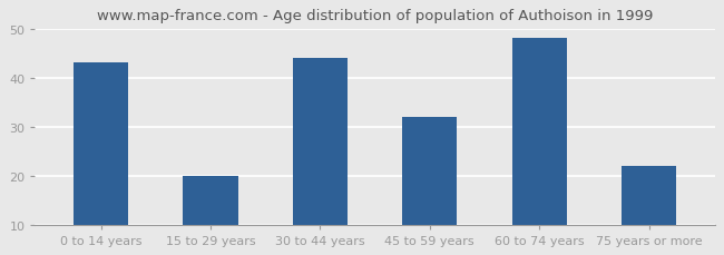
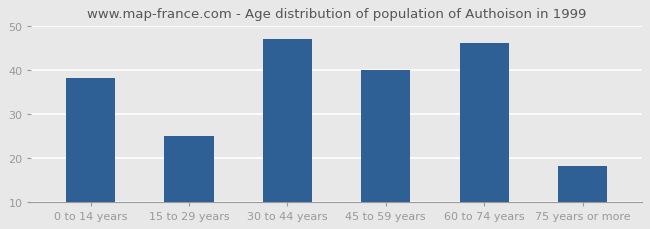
0 to 14 years: 43 -> 38
15 to 29 years: 20 -> 25
30 to 44 years: 44 -> 47
45 to 59 years: 32 -> 40
60 to 74 years: 48 -> 46
75 years or more: 22 -> 18
